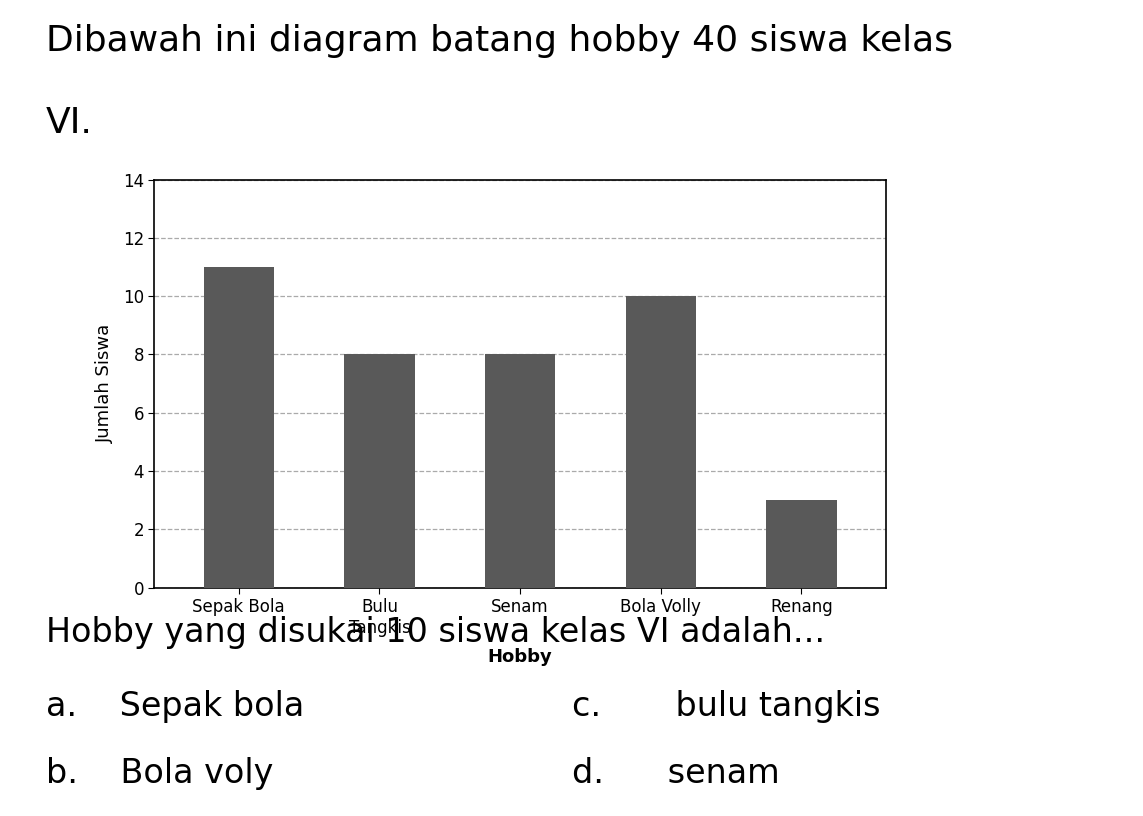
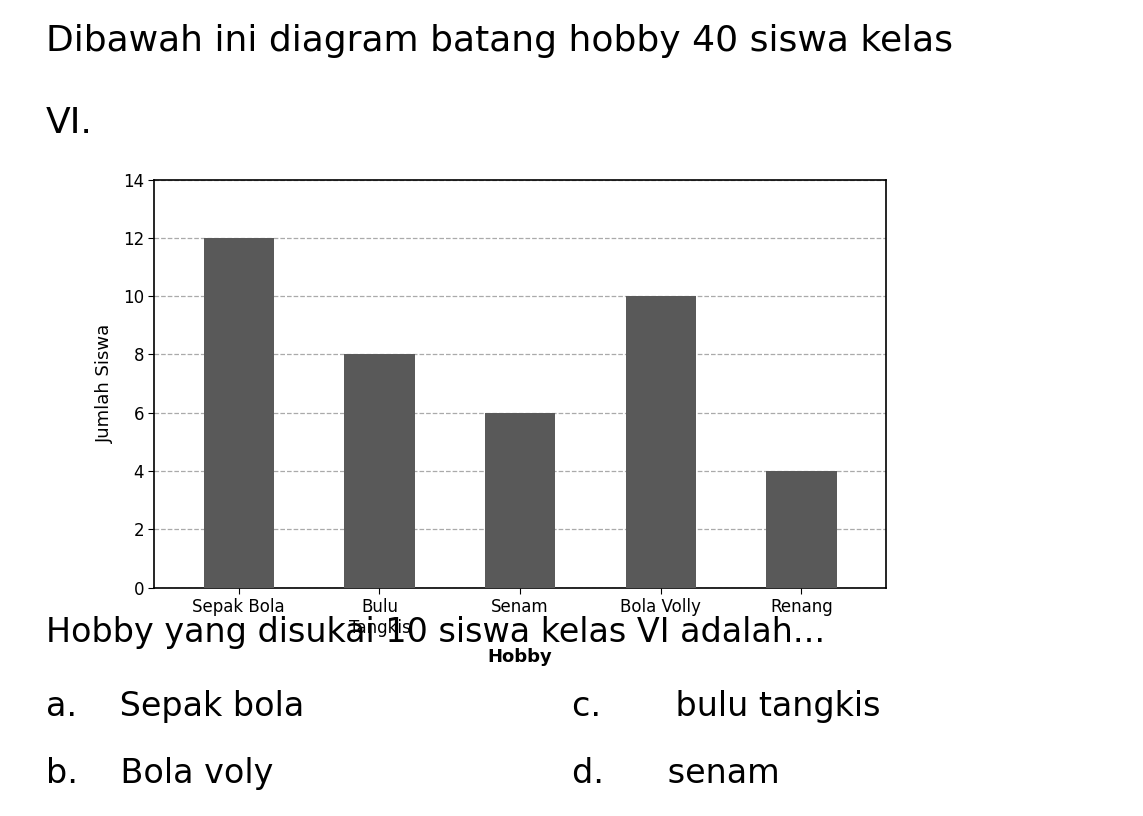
Sepak Bola: 11 -> 12
Senam: 8 -> 6
Renang: 3 -> 4
